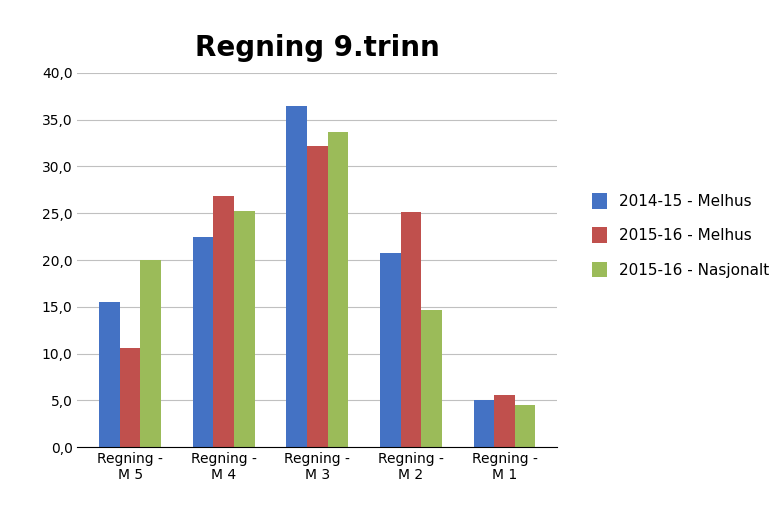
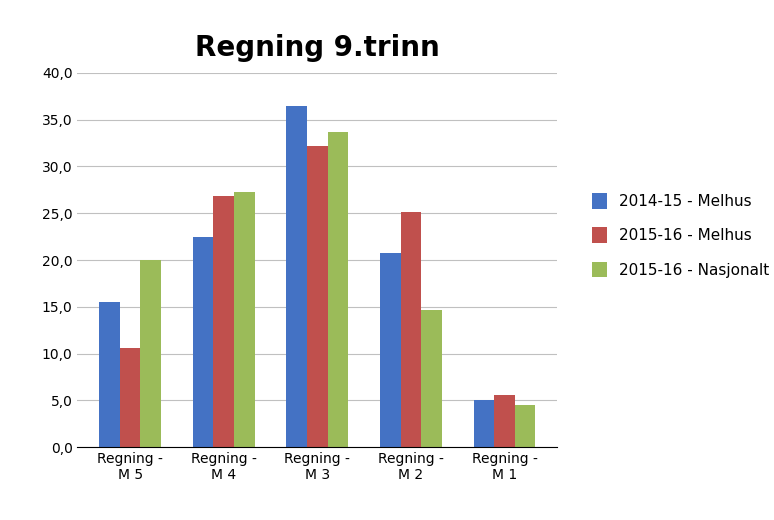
2015-16 - Nasjonalt/Regning - M 4: 25,2 -> 27,3
